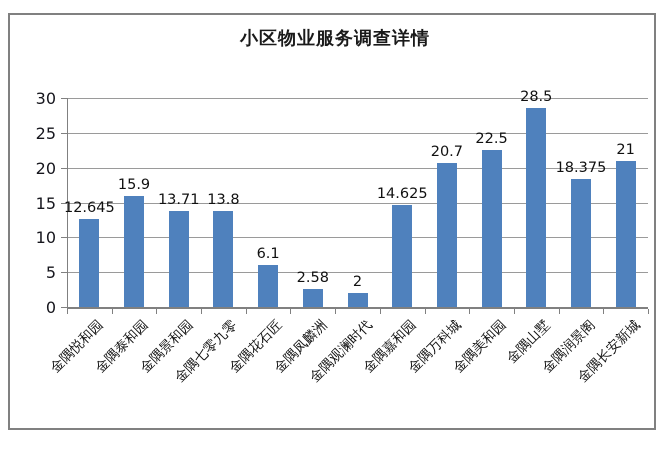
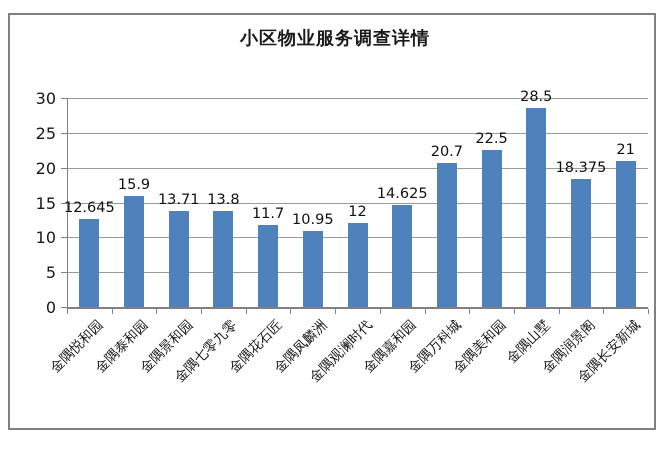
金隅花石匠: 6.1 -> 11.7
金隅凤麟洲: 2.58 -> 10.95
金隅观澜时代: 2 -> 12
